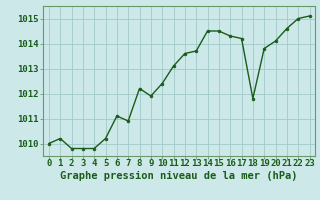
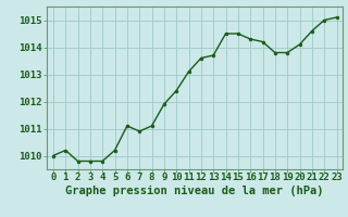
8: 1012.2 -> 1011.1
18: 1011.8 -> 1013.8
